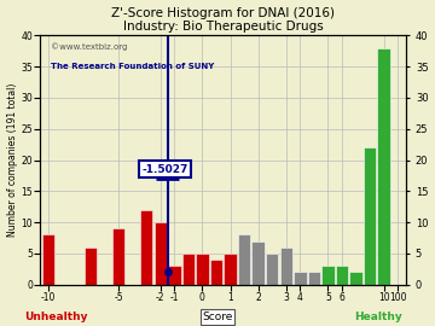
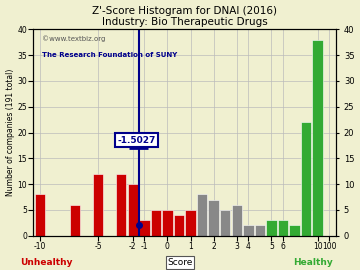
-5: 9 -> 12
